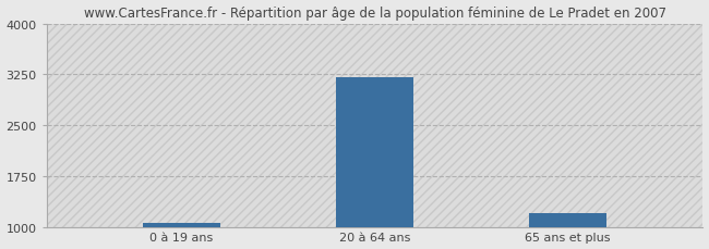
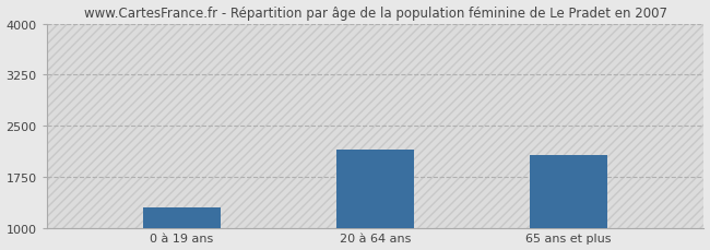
0 à 19 ans: 1060 -> 1300
20 à 64 ans: 3200 -> 2140
65 ans et plus: 1200 -> 2060
